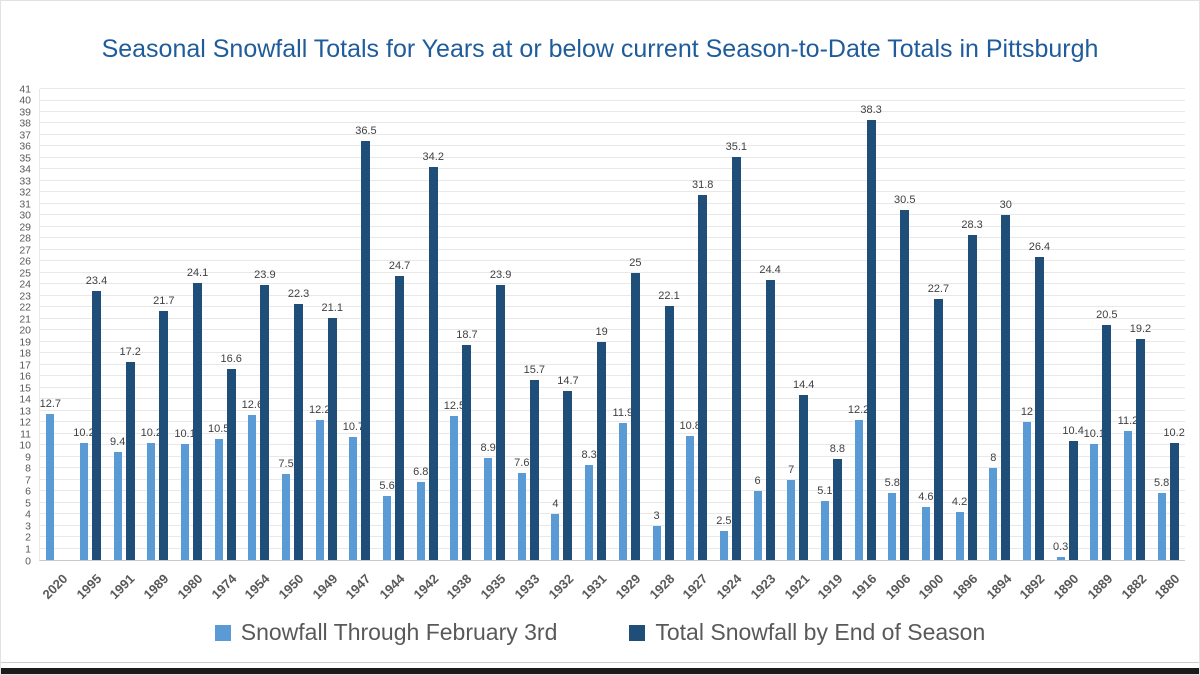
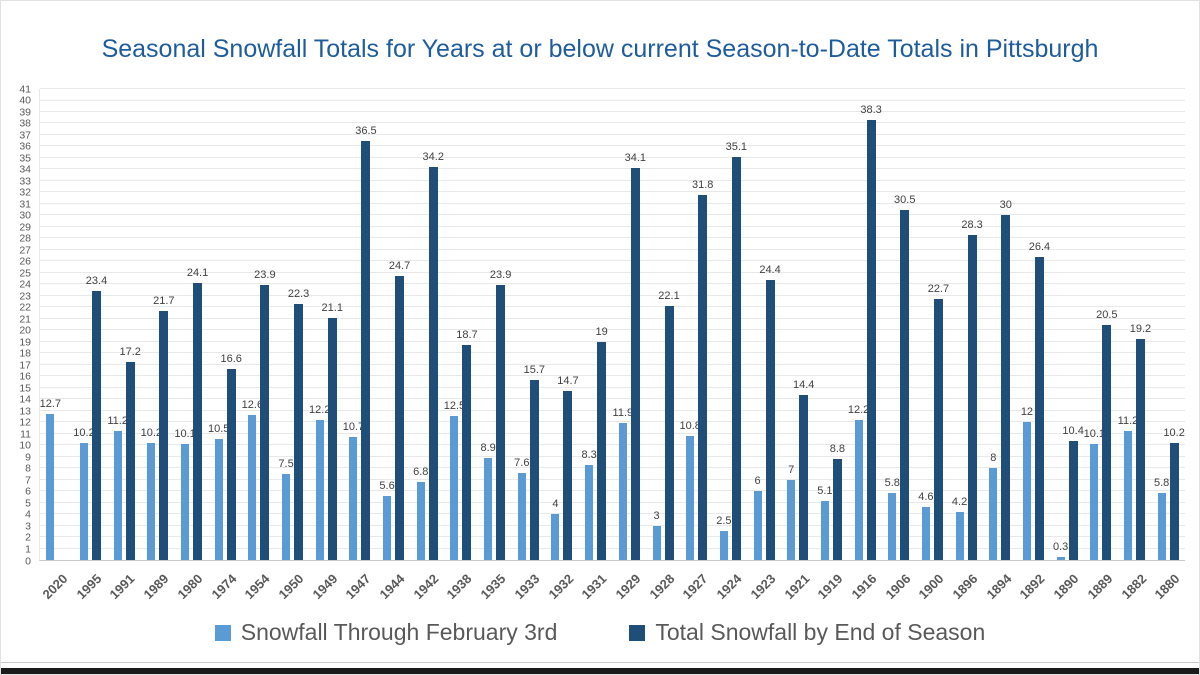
Snowfall Through February 3rd/1991: 9.4 -> 11.2
Total Snowfall by End of Season/1929: 25 -> 34.1
